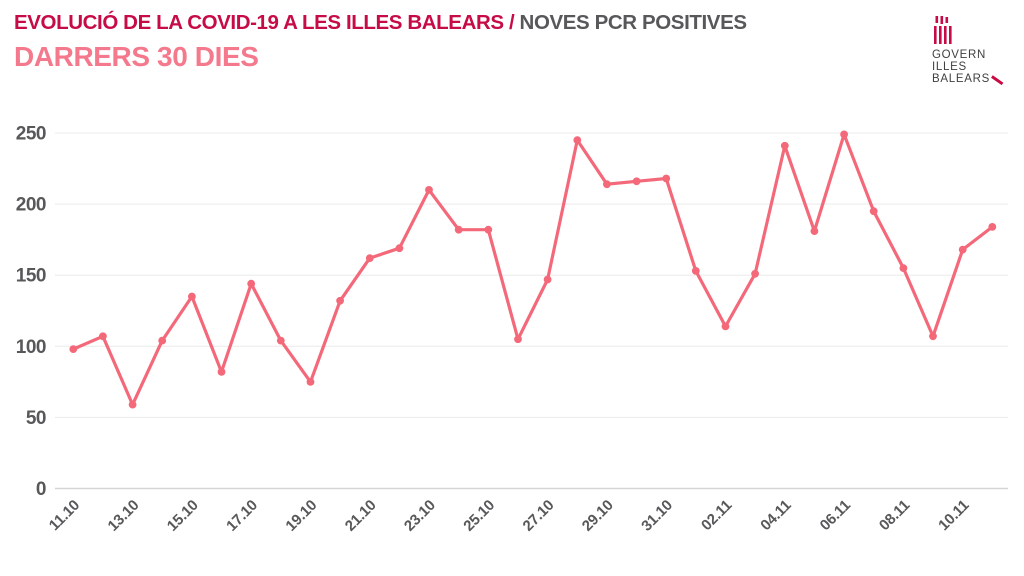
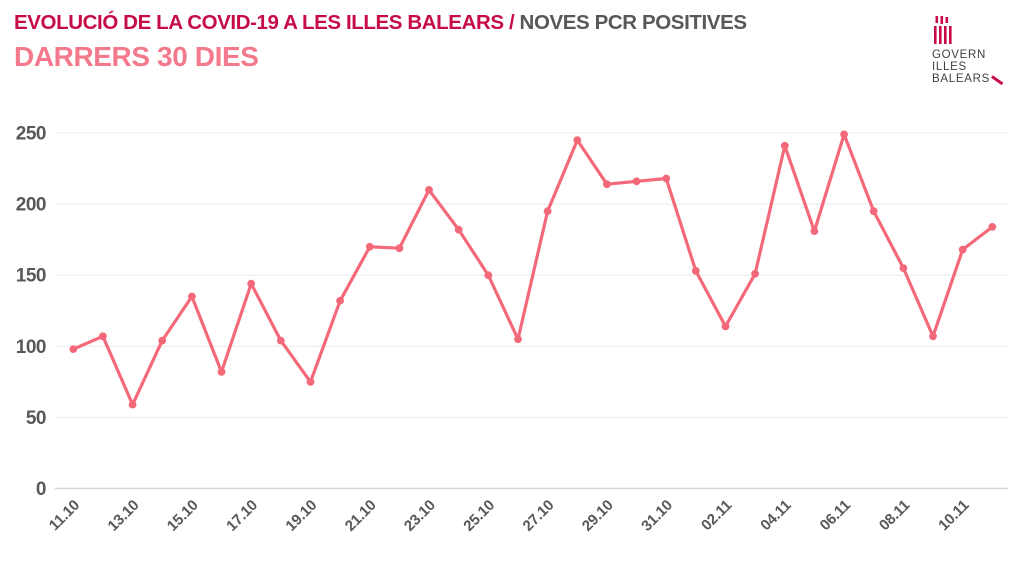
21.10: 162 -> 170
25.10: 182 -> 150
27.10: 147 -> 195
